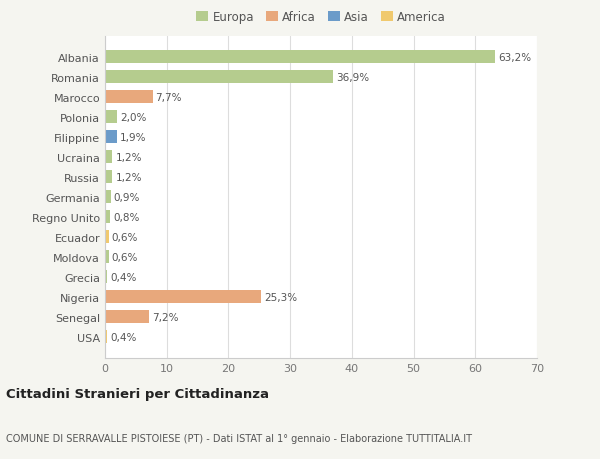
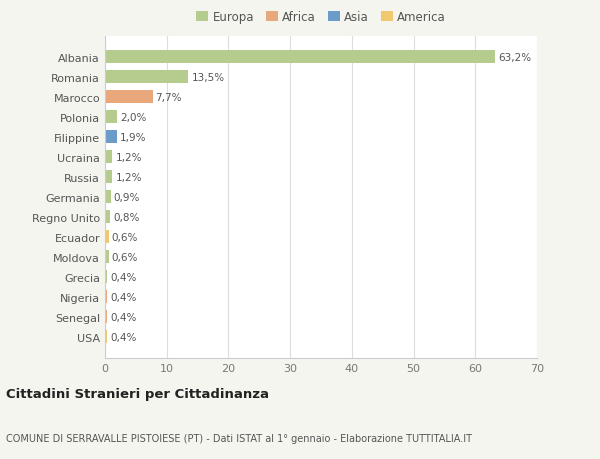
Romania: 36,9% -> 13,5%
Nigeria: 25,3% -> 0,4%
Senegal: 7,2% -> 0,4%
